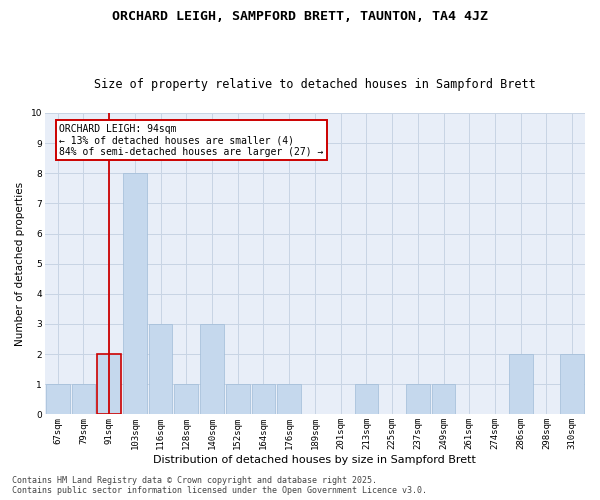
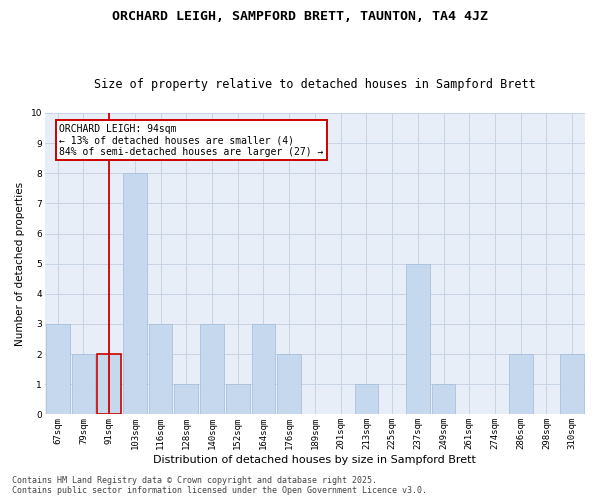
67sqm: 1 -> 3
79sqm: 1 -> 2
164sqm: 1 -> 3
176sqm: 1 -> 2
237sqm: 1 -> 5
